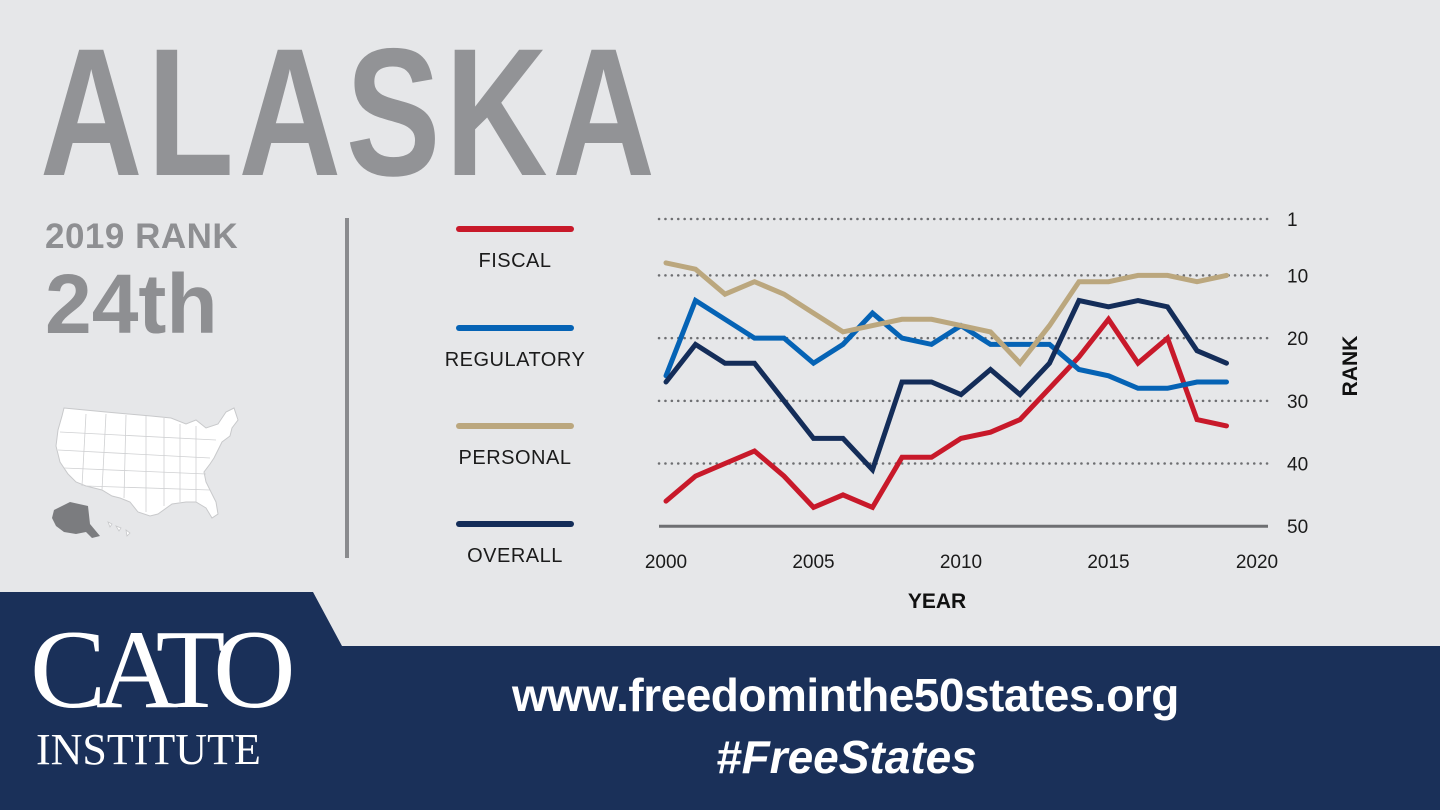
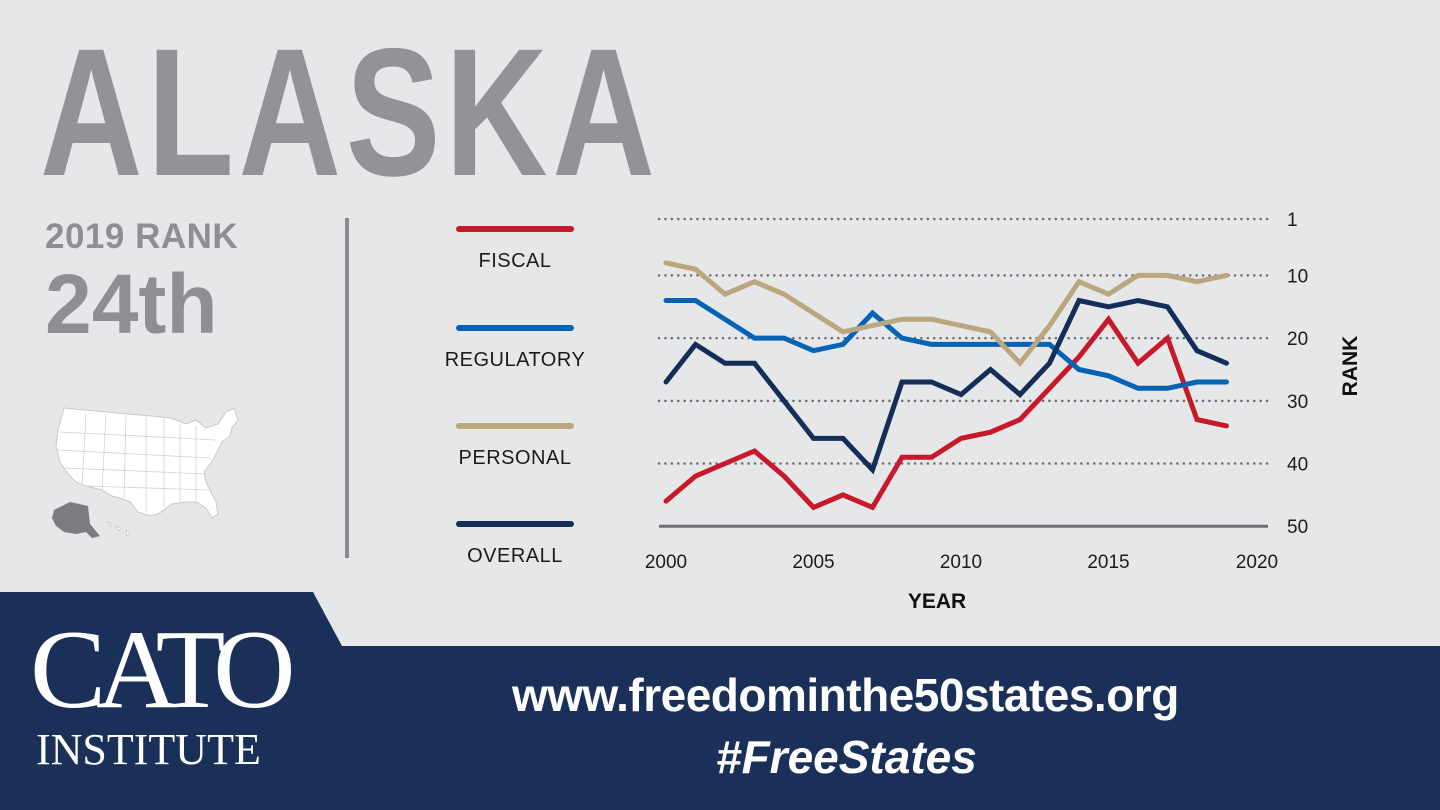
REGULATORY/2000: 26 -> 14
REGULATORY/2005: 24 -> 22
REGULATORY/2010: 18 -> 21
PERSONAL/2015: 11 -> 13
